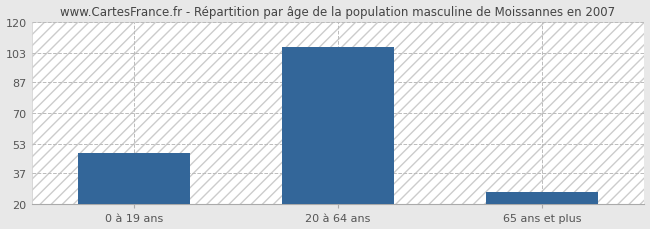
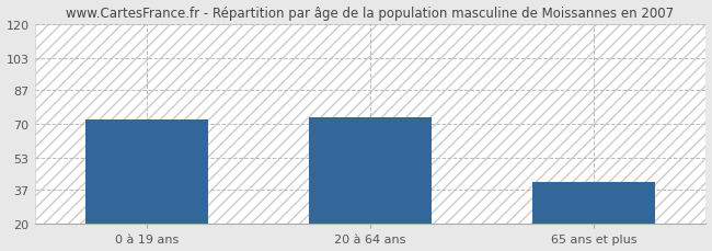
0 à 19 ans: 48 -> 72
20 à 64 ans: 106 -> 73
65 ans et plus: 27 -> 41
